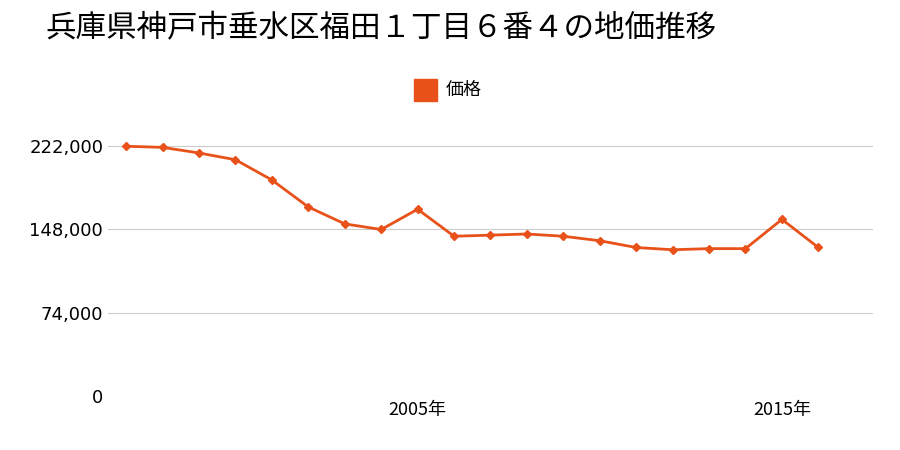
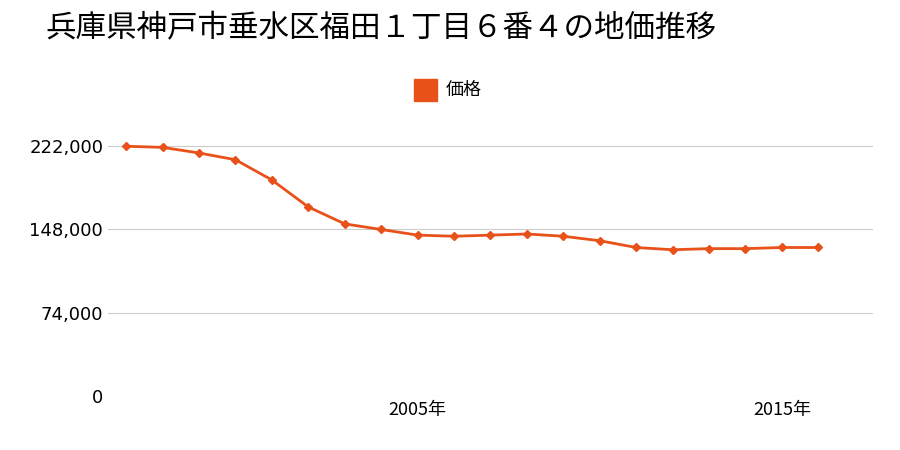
2005年: 166,000 -> 143,000
2015年: 157,000 -> 132,000
